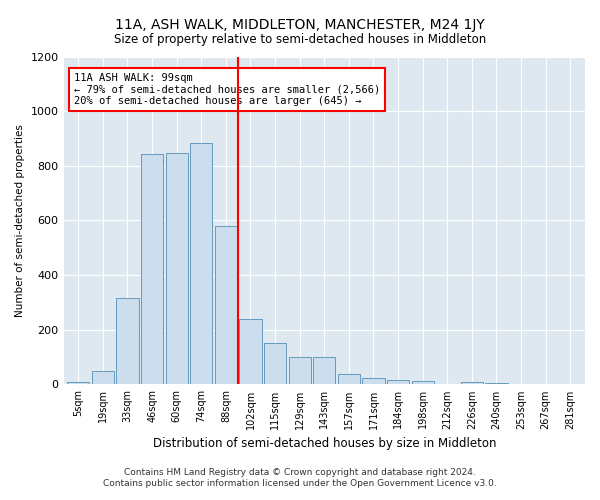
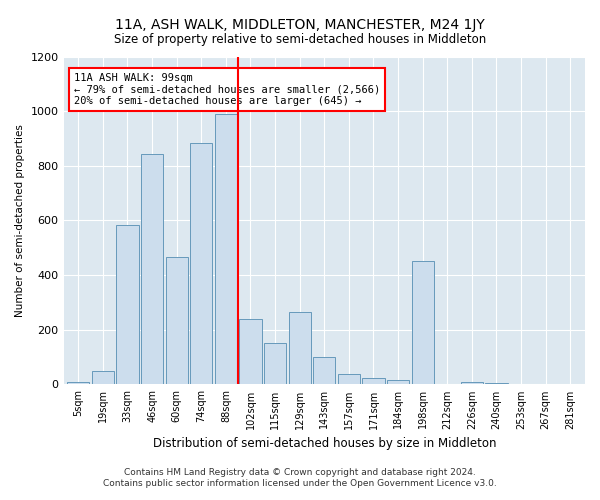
33sqm: 315 -> 585
60sqm: 848 -> 465
88sqm: 580 -> 990
129sqm: 100 -> 265
198sqm: 12 -> 450
